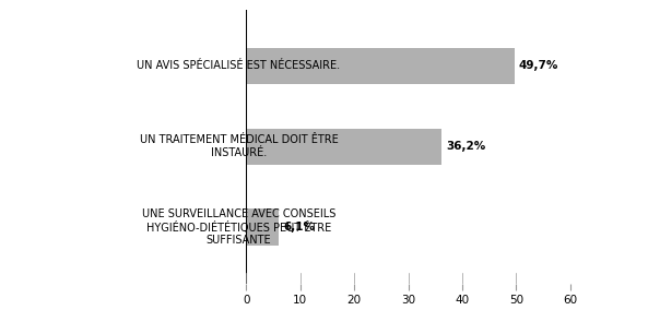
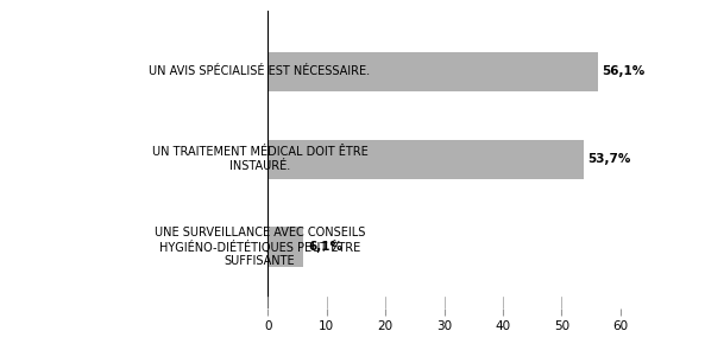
UN AVIS SPÉCIALISÉ EST NÉCESSAIRE.: 49,7% -> 56,1%
UN TRAITEMENT MÉDICAL DOIT ÊTRE INSTAURÉ.: 36,2% -> 53,7%
